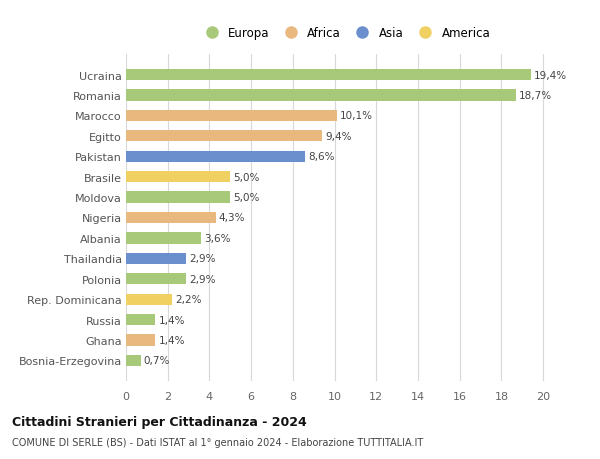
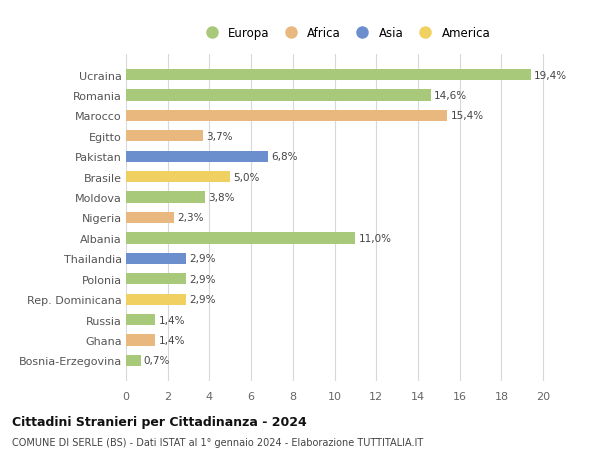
Romania: 18,7% -> 14,6%
Marocco: 10,1% -> 15,4%
Egitto: 9,4% -> 3,7%
Pakistan: 8,6% -> 6,8%
Moldova: 5,0% -> 3,8%
Nigeria: 4,3% -> 2,3%
Albania: 3,6% -> 11,0%
Rep. Dominicana: 2,2% -> 2,9%
